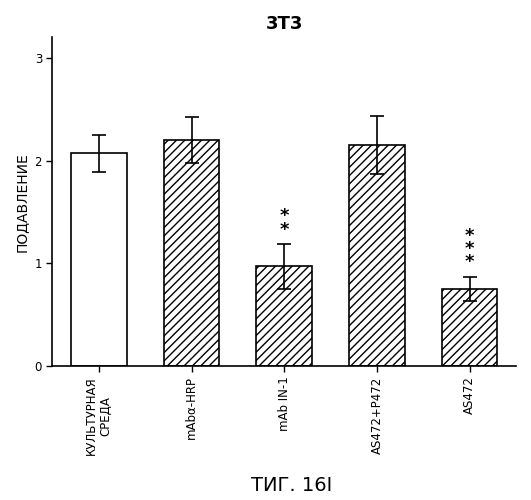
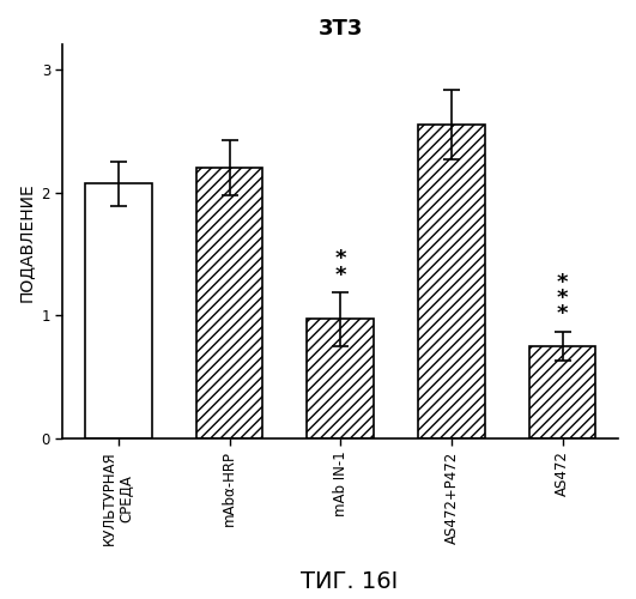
AS472+P472: 2.15 -> 2.55
